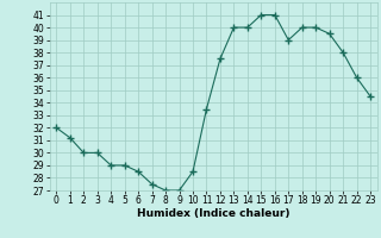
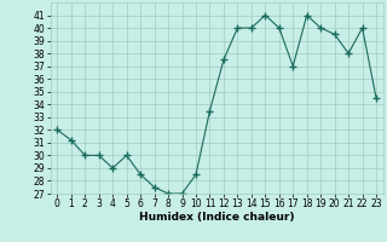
5: 29.0 -> 30.0
16: 41.0 -> 40.0
17: 39.0 -> 37.0
18: 40.0 -> 41.0
22: 36.0 -> 40.0
